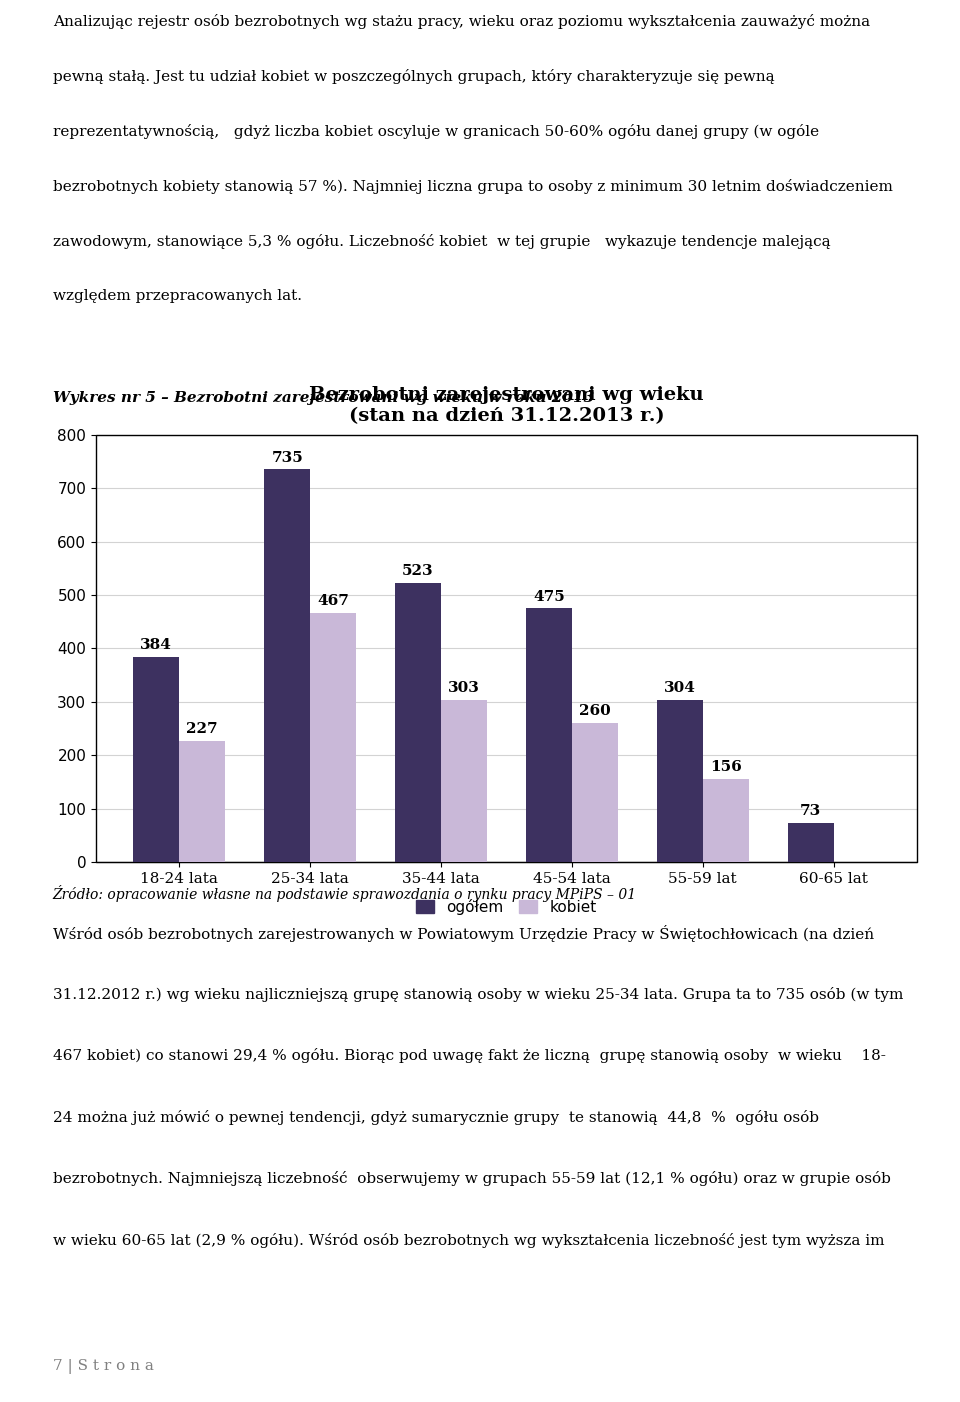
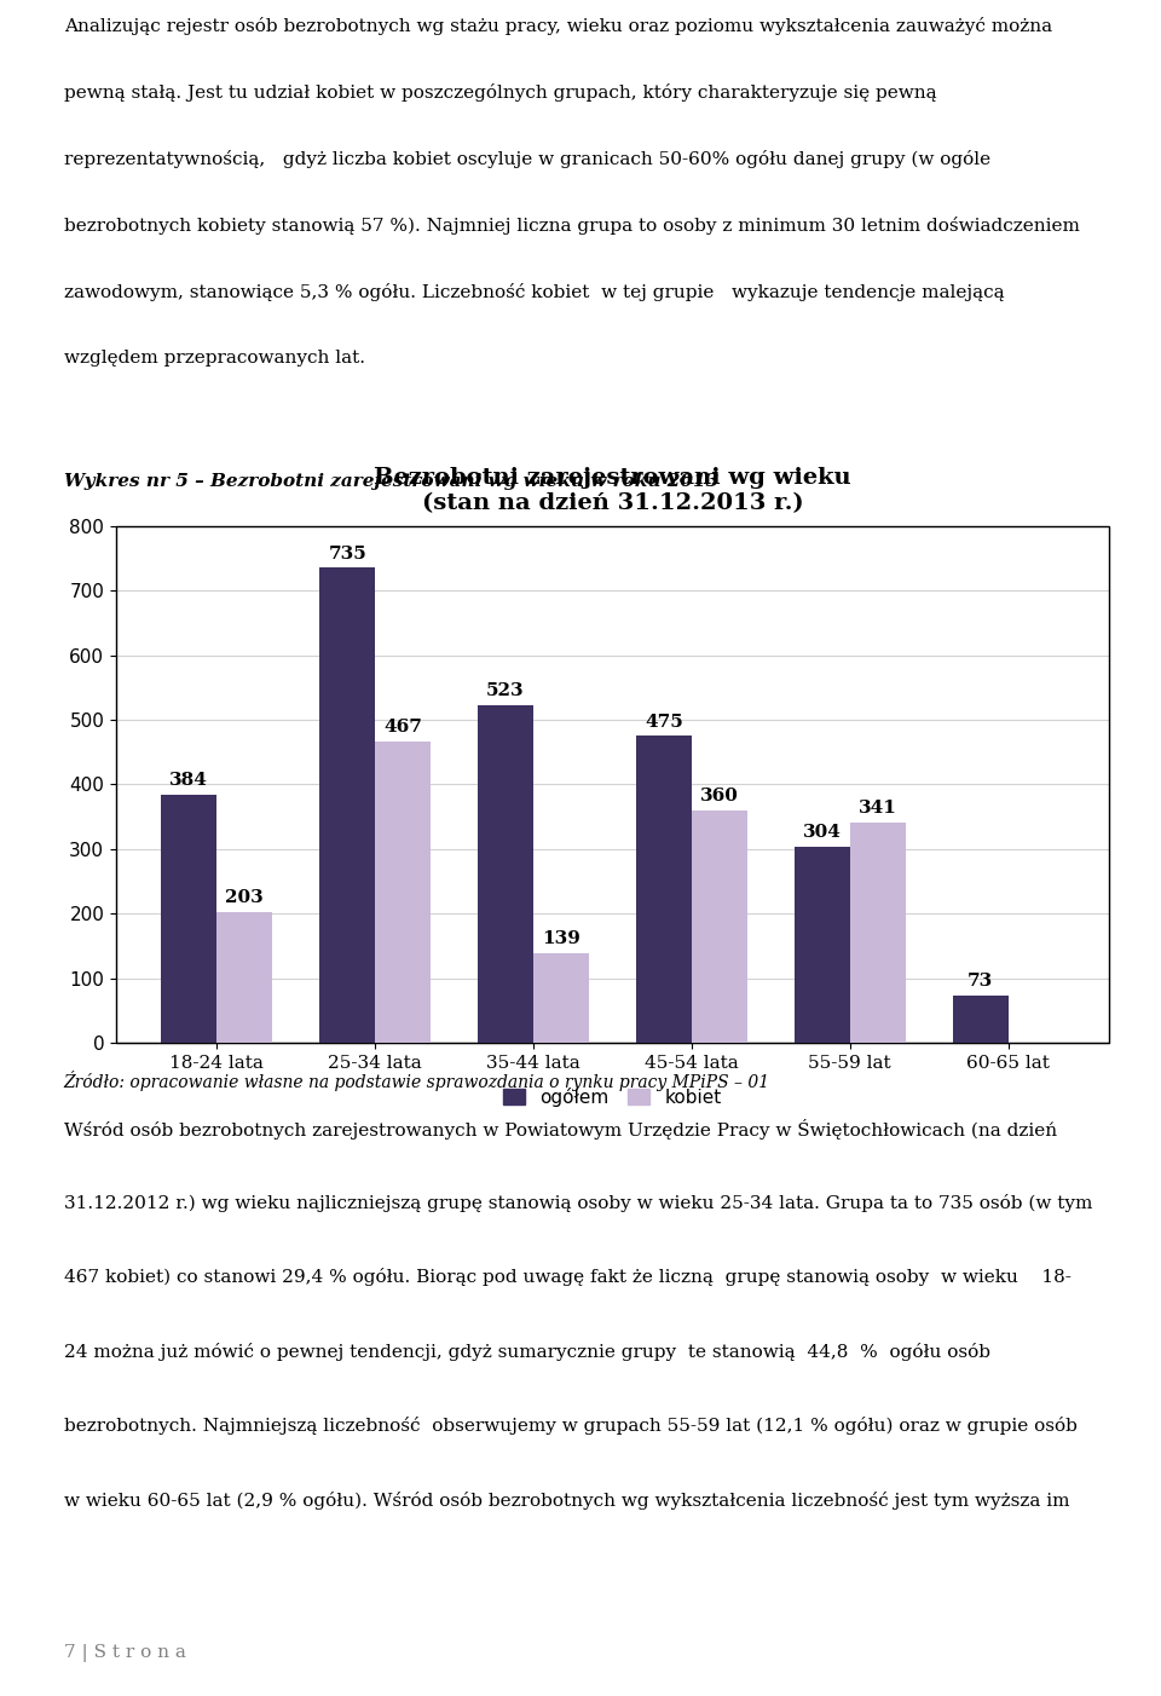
kobiet/18-24 lata: 227 -> 203
kobiet/35-44 lata: 303 -> 139
kobiet/45-54 lata: 260 -> 360
kobiet/55-59 lat: 156 -> 341
